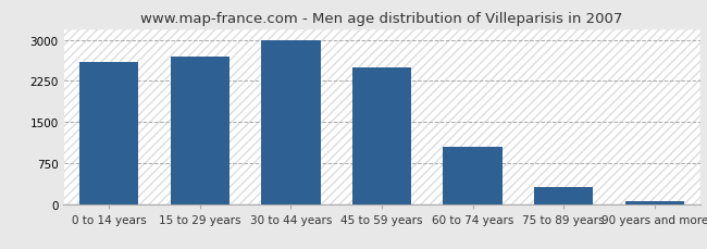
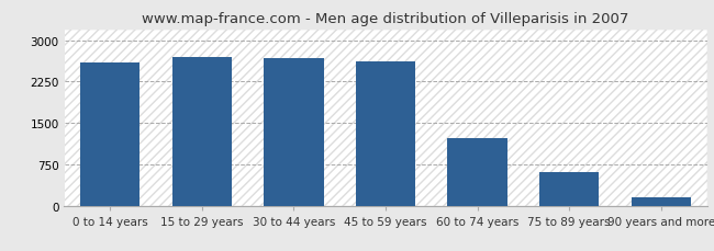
30 to 44 years: 3000 -> 2680
45 to 59 years: 2500 -> 2620
60 to 74 years: 1050 -> 1220
75 to 89 years: 320 -> 600
90 years and more: 60 -> 160
